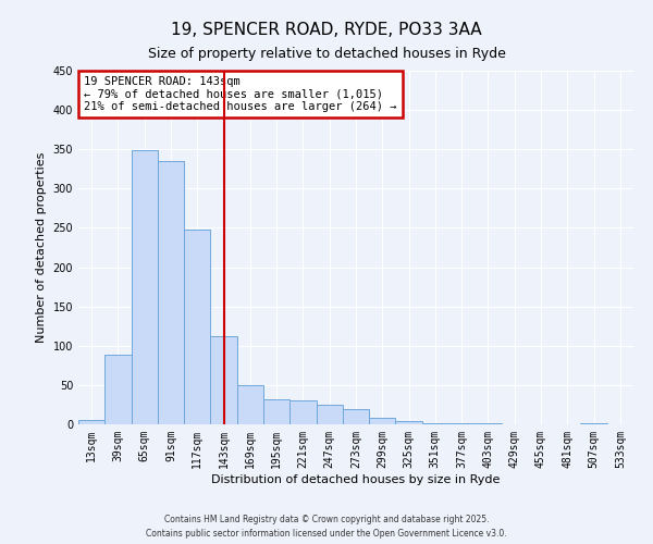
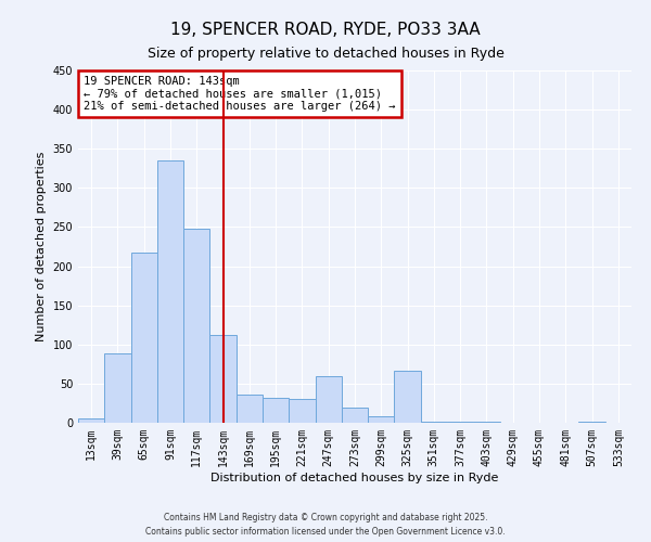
65sqm: 349 -> 218
169sqm: 50 -> 36
247sqm: 25 -> 60
325sqm: 4 -> 66
